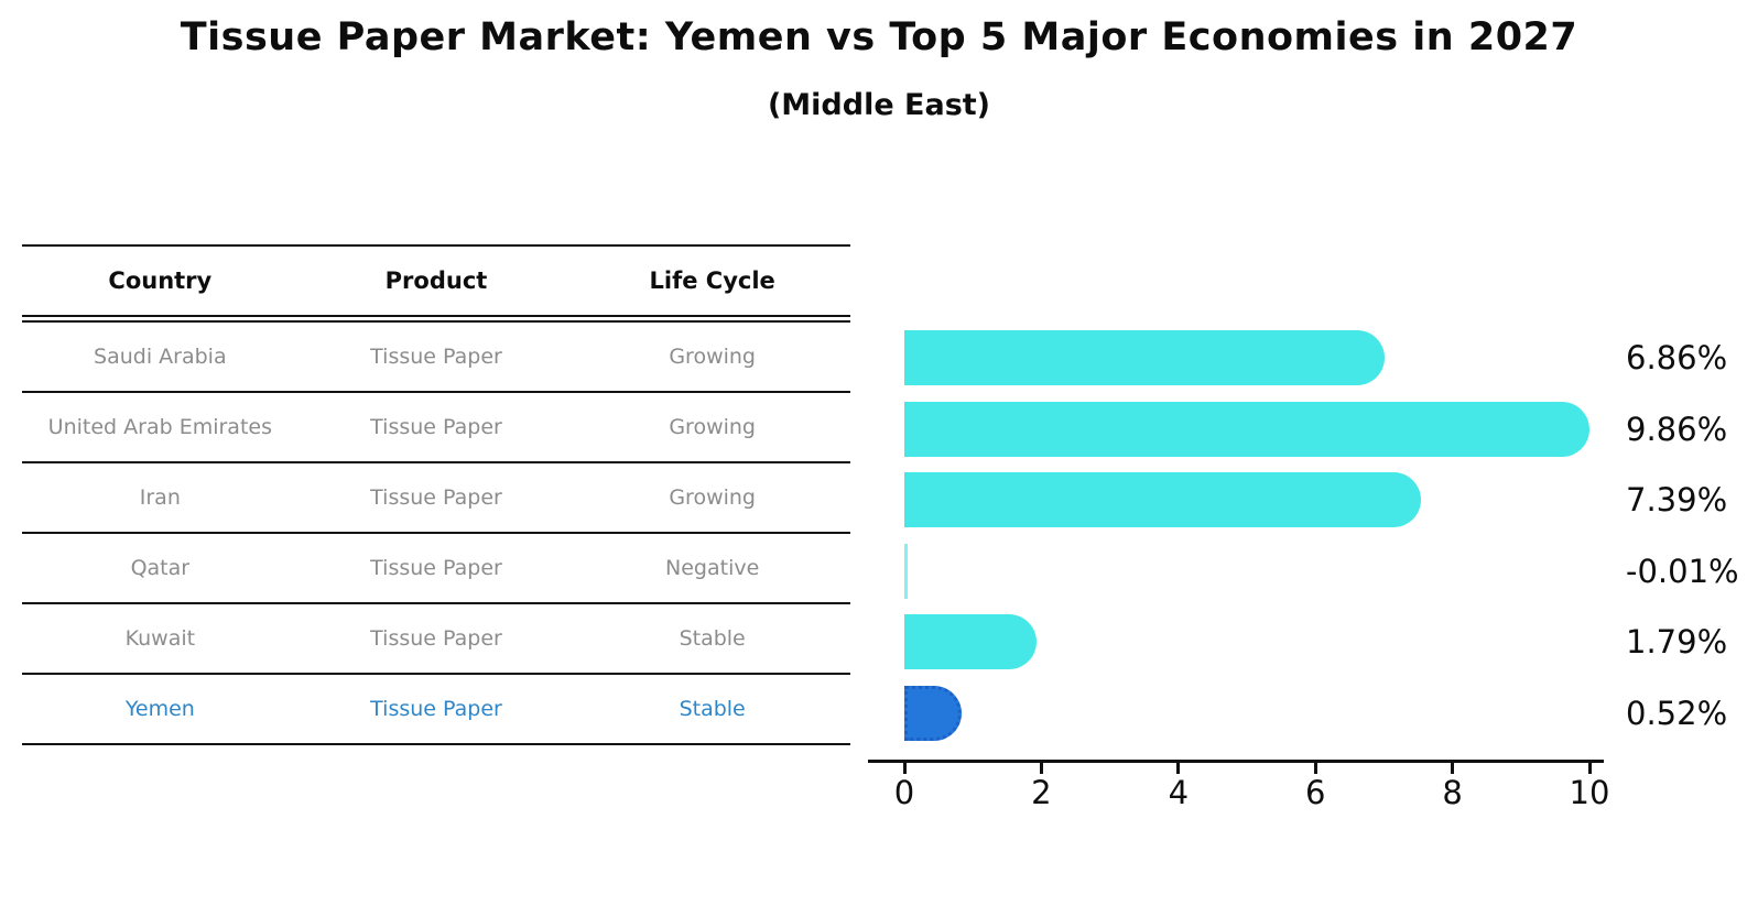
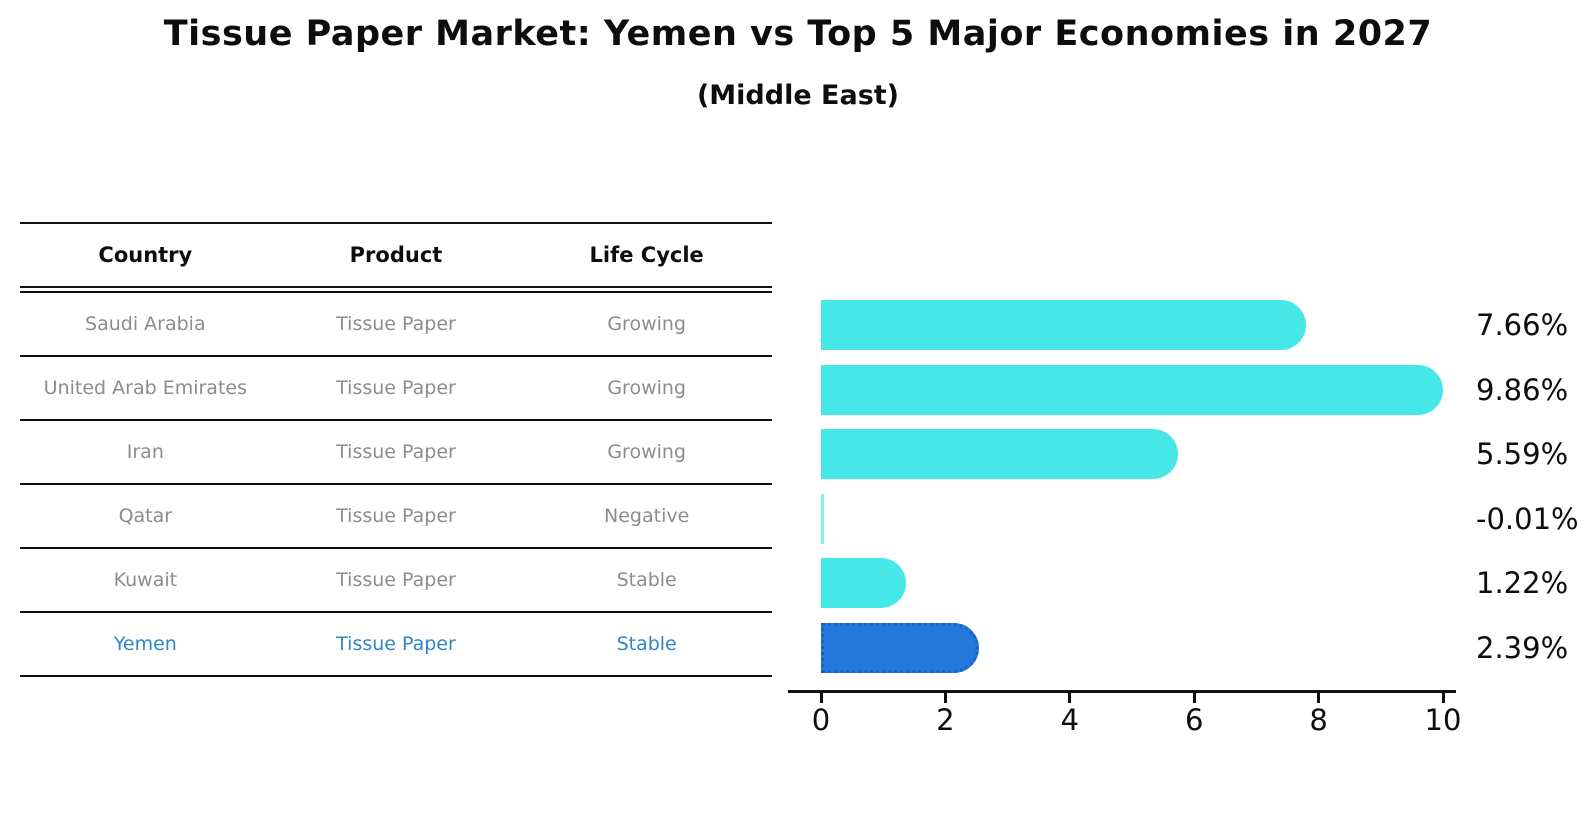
Saudi Arabia: 6.86% -> 7.66%
Iran: 7.39% -> 5.59%
Kuwait: 1.79% -> 1.22%
Yemen: 0.52% -> 2.39%
